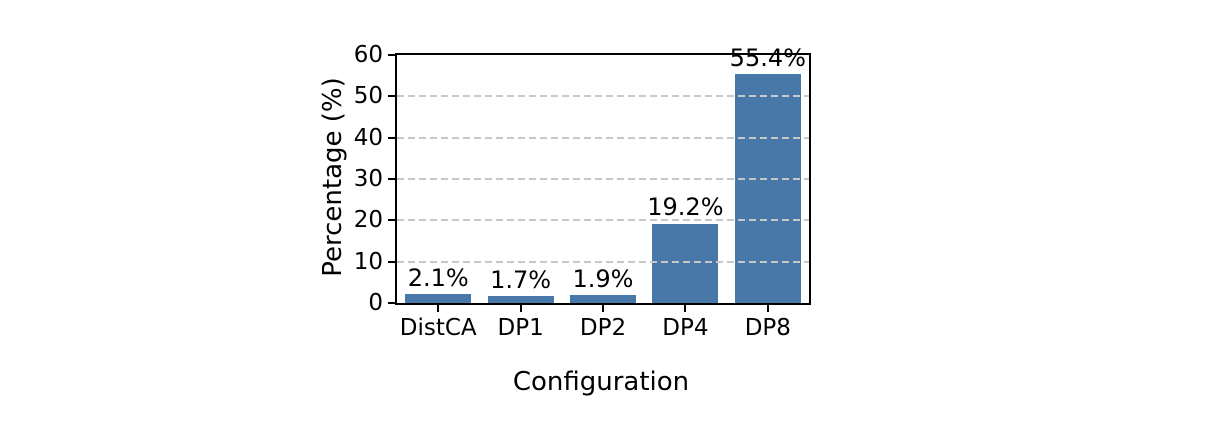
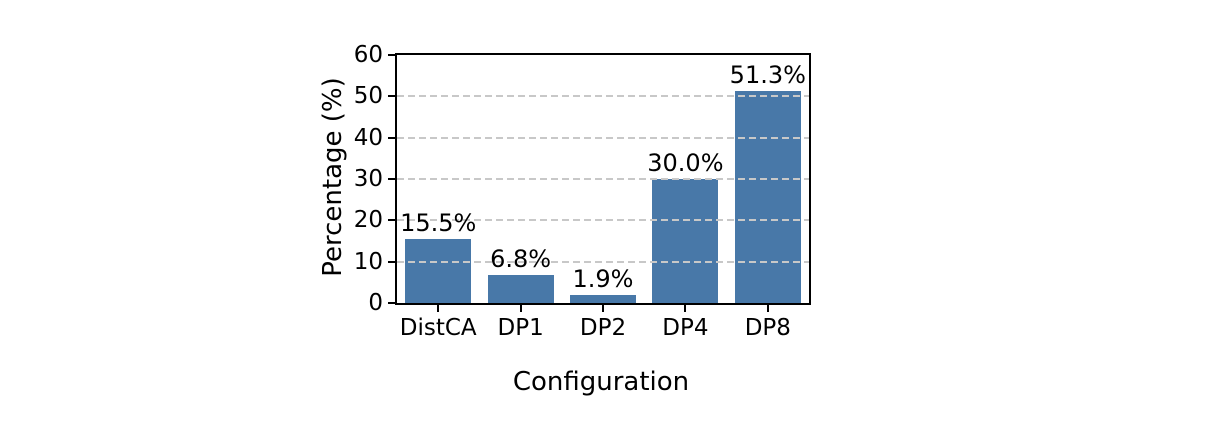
DistCA: 2.1% -> 15.5%
DP1: 1.7% -> 6.8%
DP4: 19.2% -> 30.0%
DP8: 55.4% -> 51.3%
